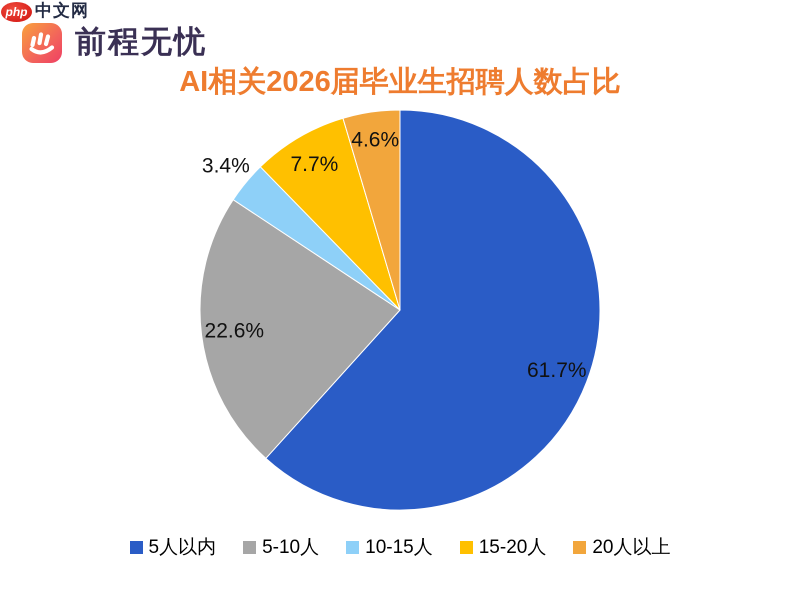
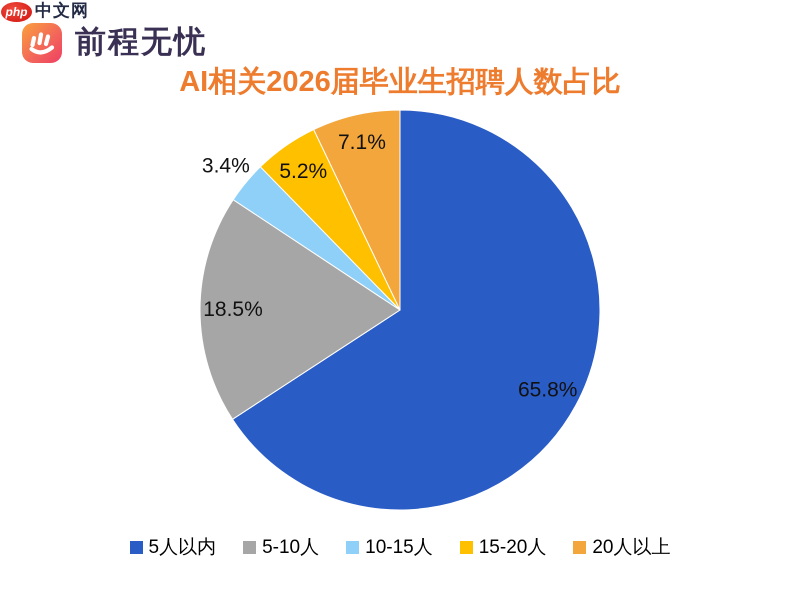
5人以内: 61.7% -> 65.8%
5-10人: 22.6% -> 18.5%
15-20人: 7.7% -> 5.2%
20人以上: 4.6% -> 7.1%
